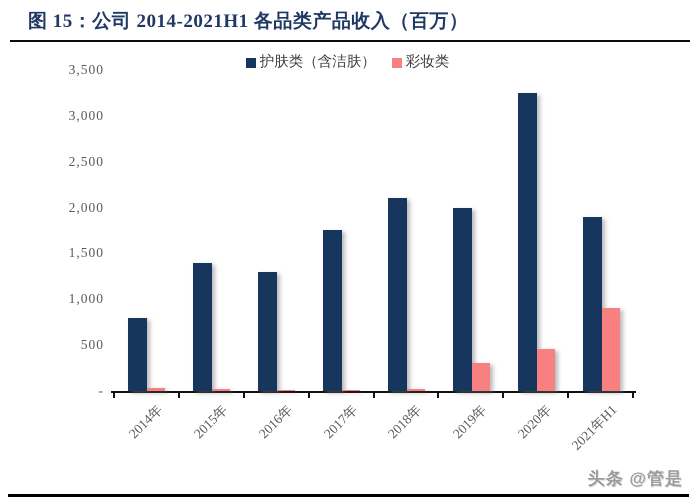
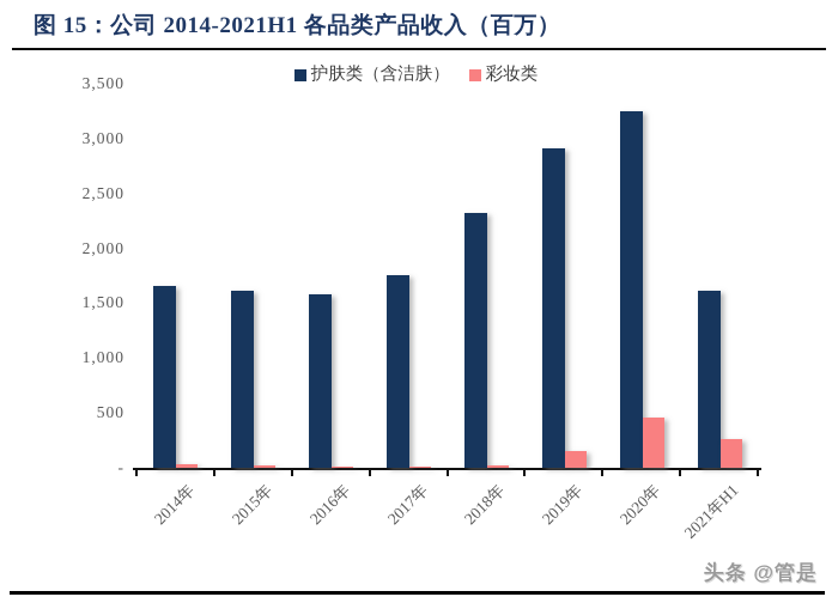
护肤类（含洁肤）/2014年: 800 -> 1700
护肤类（含洁肤）/2015年: 1400 -> 1600
护肤类（含洁肤）/2016年: 1300 -> 1600
护肤类（含洁肤）/2018年: 2100 -> 2300
护肤类（含洁肤）/2019年: 2000 -> 2900
彩妆类/2019年: 300 -> 200
护肤类（含洁肤）/2021年H1: 1900 -> 1600
彩妆类/2021年H1: 900 -> 300
